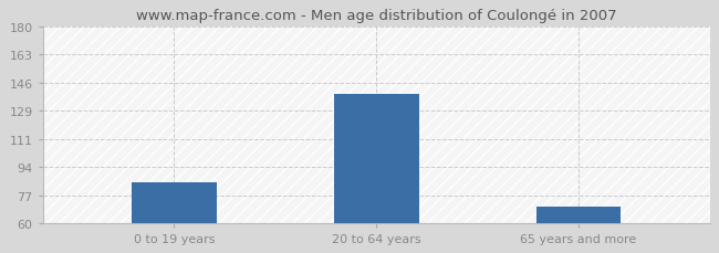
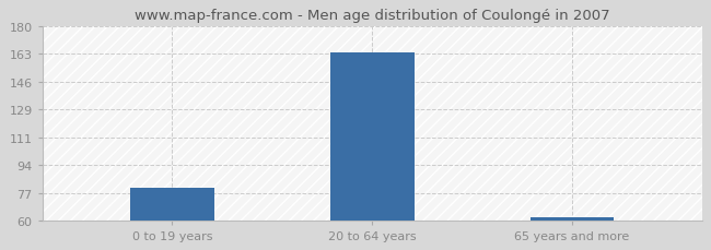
0 to 19 years: 85 -> 80
20 to 64 years: 139 -> 164
65 years and more: 70 -> 62
